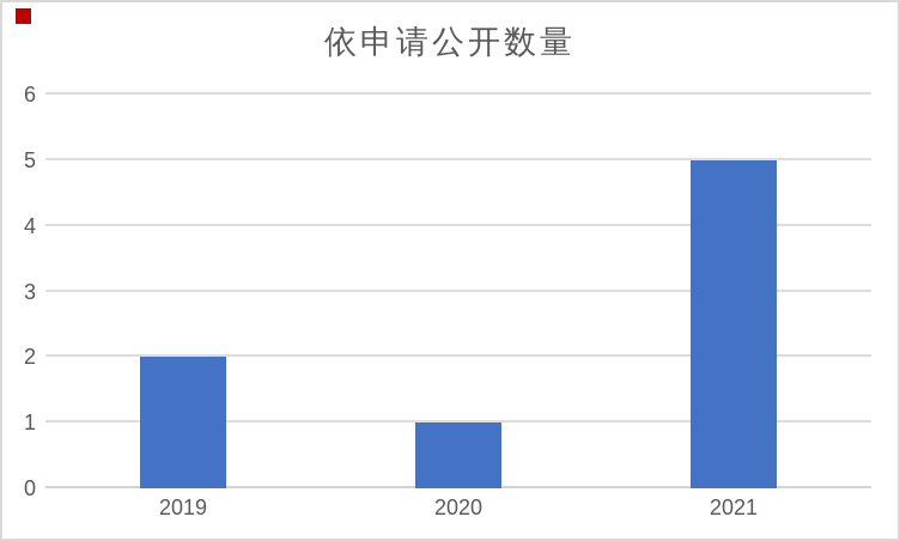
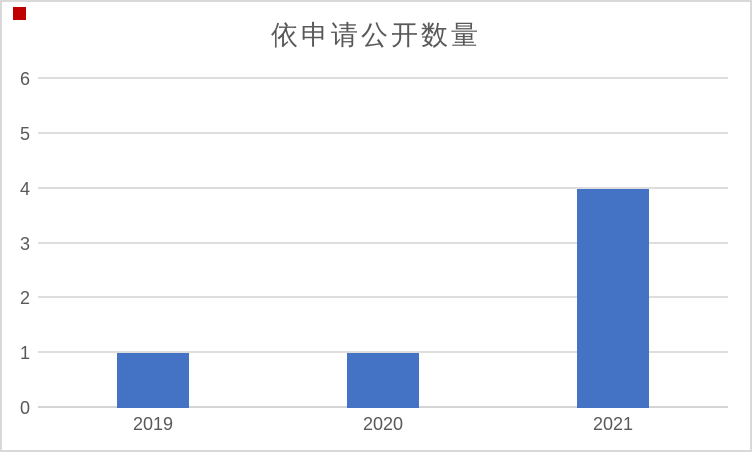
2019: 2 -> 1
2021: 5 -> 4
